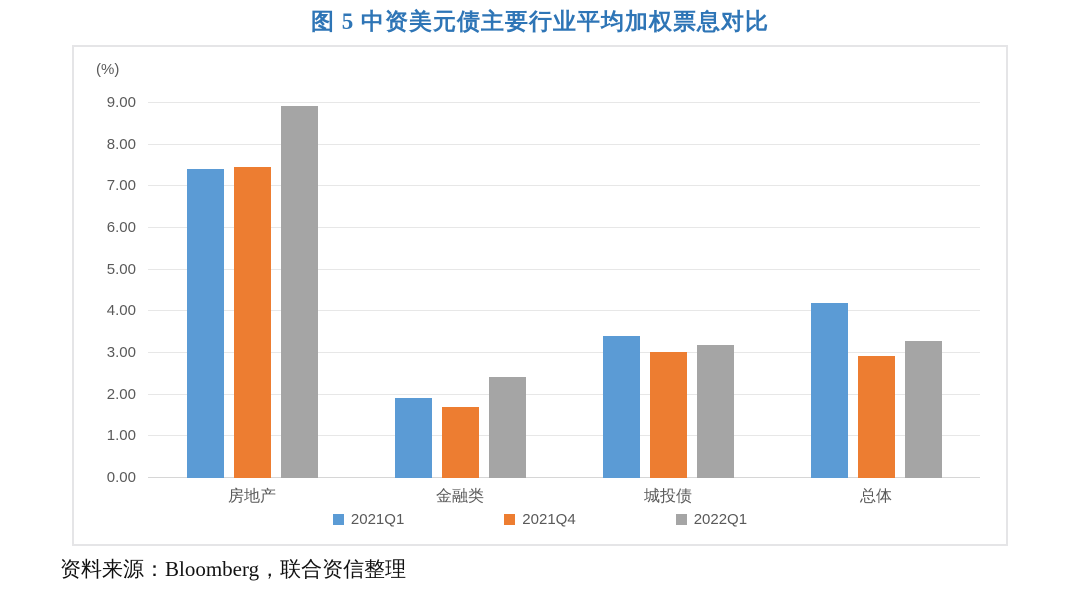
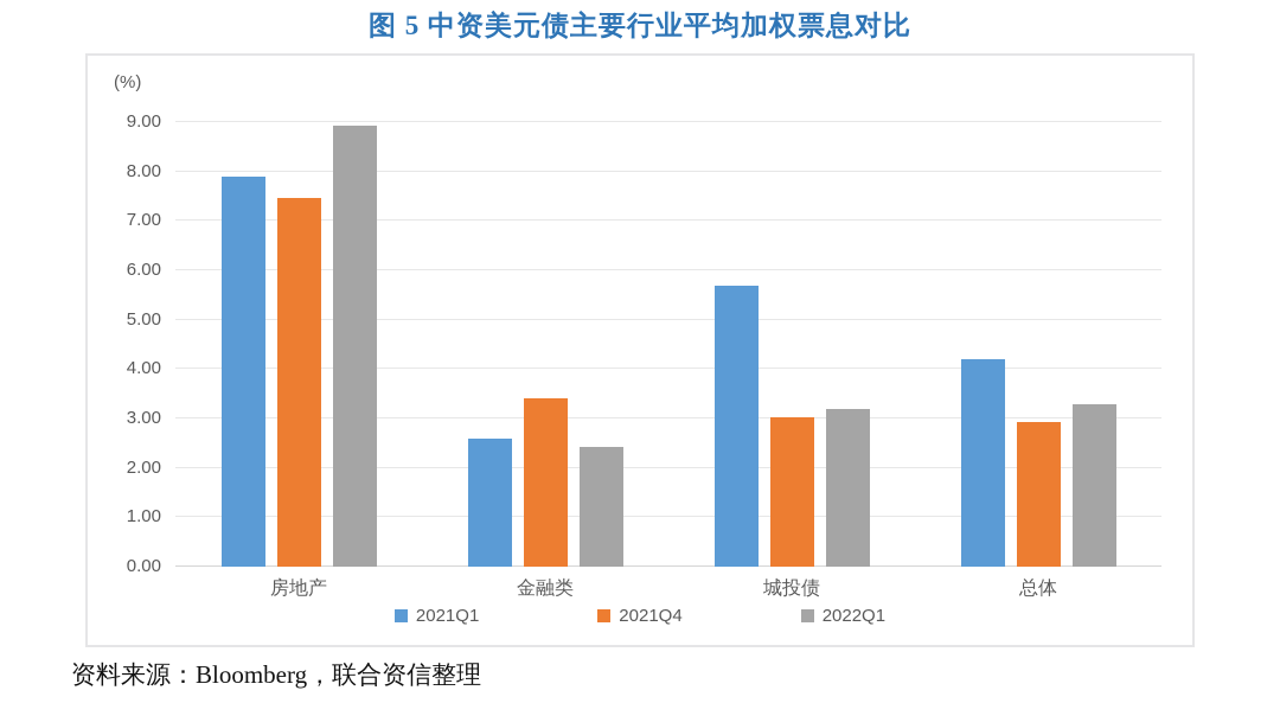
2021Q1/房地产: 7.4 -> 7.9
2021Q1/金融类: 1.9 -> 2.6
2021Q4/金融类: 1.7 -> 3.4
2021Q1/城投债: 3.4 -> 5.7
